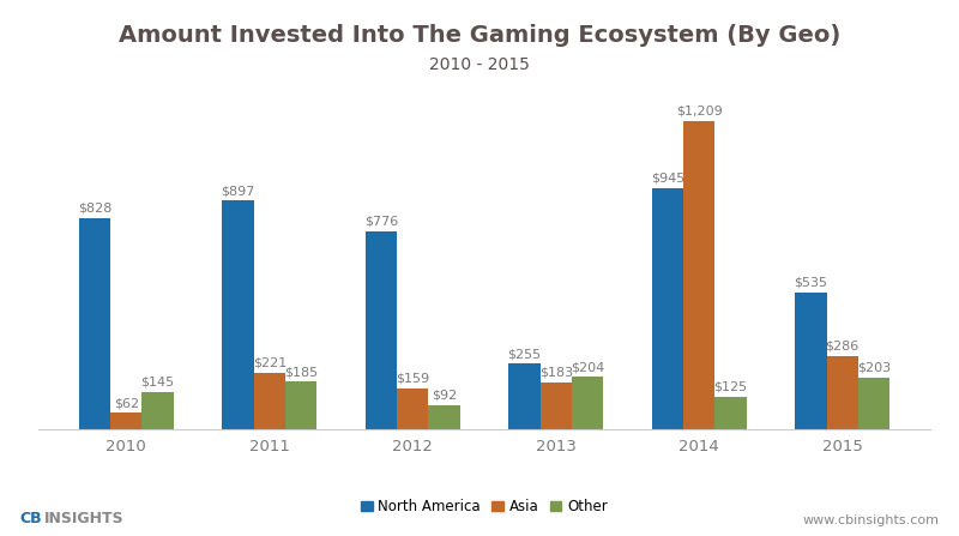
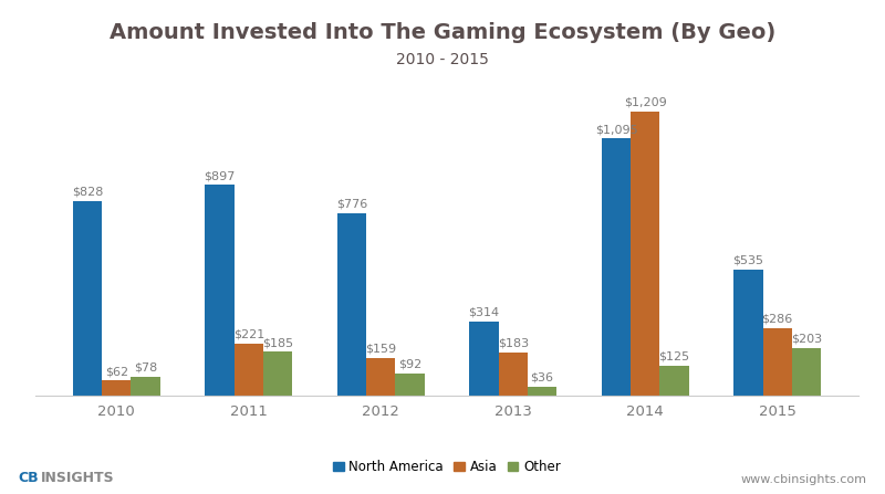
Other/2010: $145 -> $78
North America/2013: $255 -> $314
Other/2013: $204 -> $36
North America/2014: $945 -> $1,095
